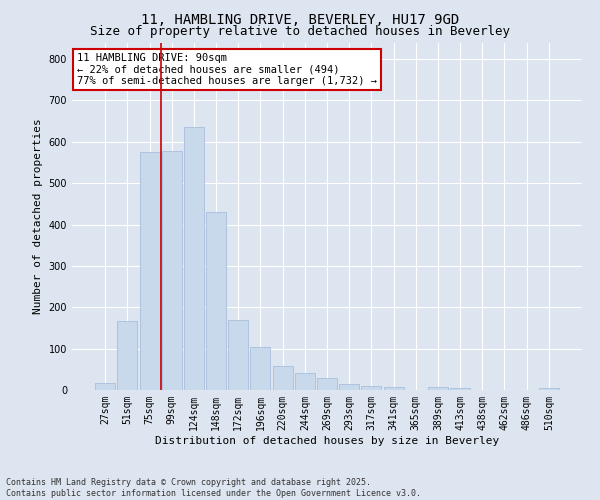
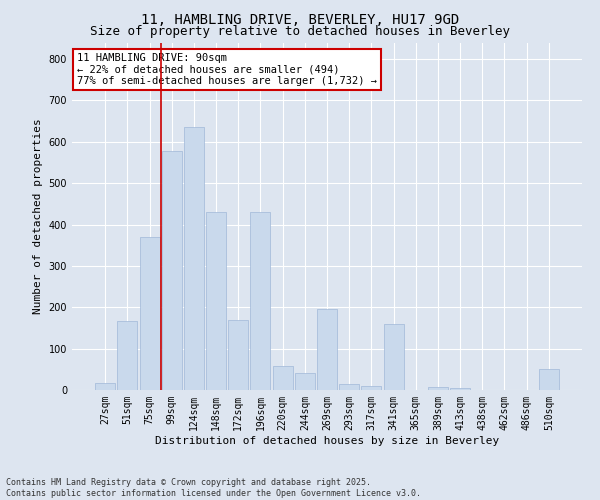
75sqm: 575 -> 370
196sqm: 105 -> 430
269sqm: 30 -> 195
341sqm: 8 -> 160
510sqm: 5 -> 50
